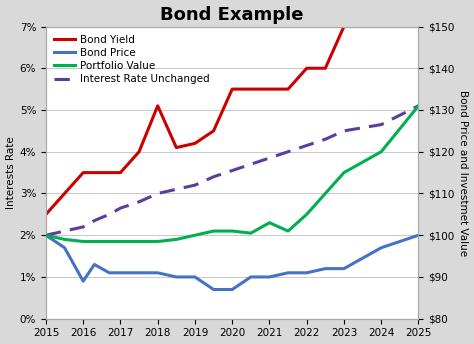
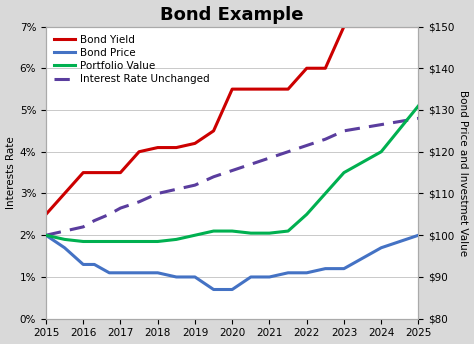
Bond Price/2016: $89 -> $93
Bond Yield/2018: 5.1% -> 4.1%
Portfolio Value/2021: $103.0 -> $100.5
Interest Rate Unchanged/2025: 5.10% -> 4.80%
